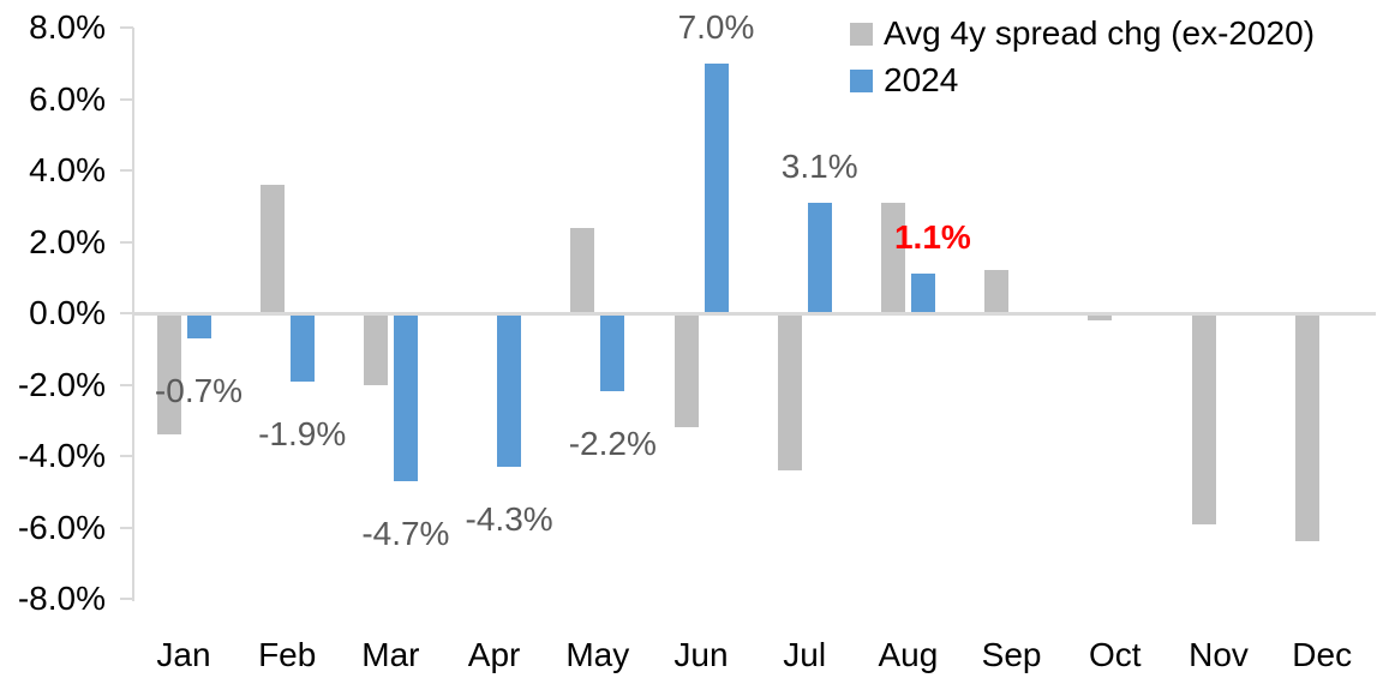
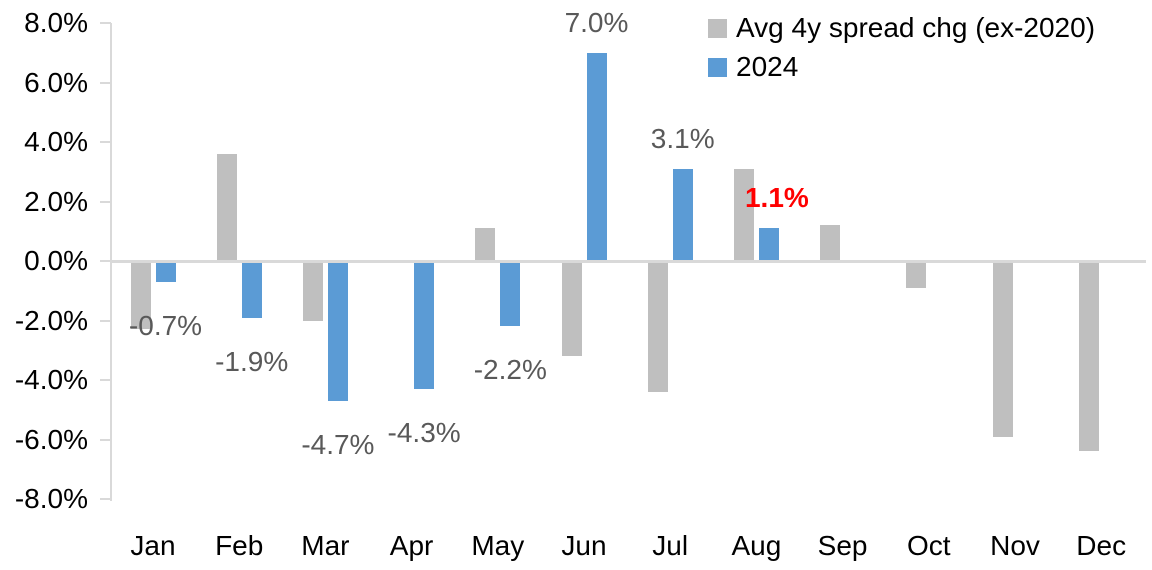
Avg 4y spread chg (ex-2020)/Jan: -3.4% -> -2.3%
Avg 4y spread chg (ex-2020)/May: 2.4% -> 1.1%
Avg 4y spread chg (ex-2020)/Oct: -0.2% -> -0.9%
